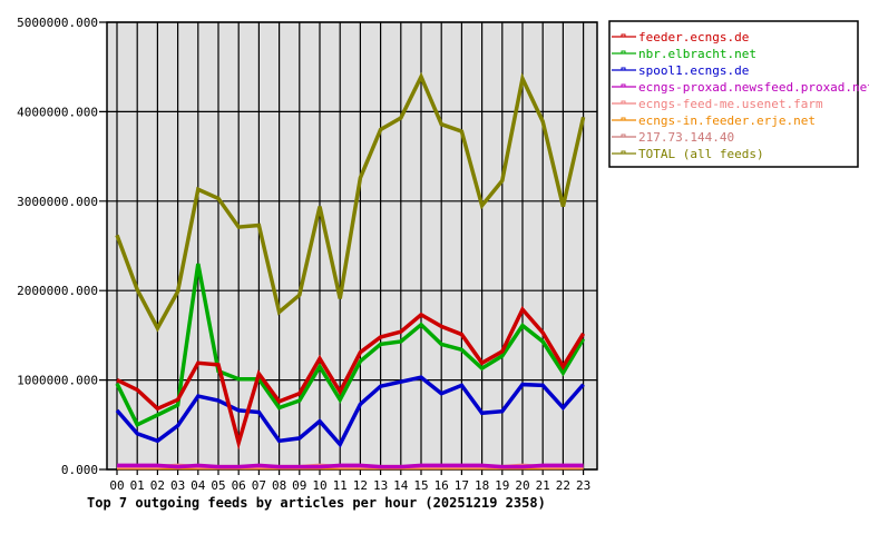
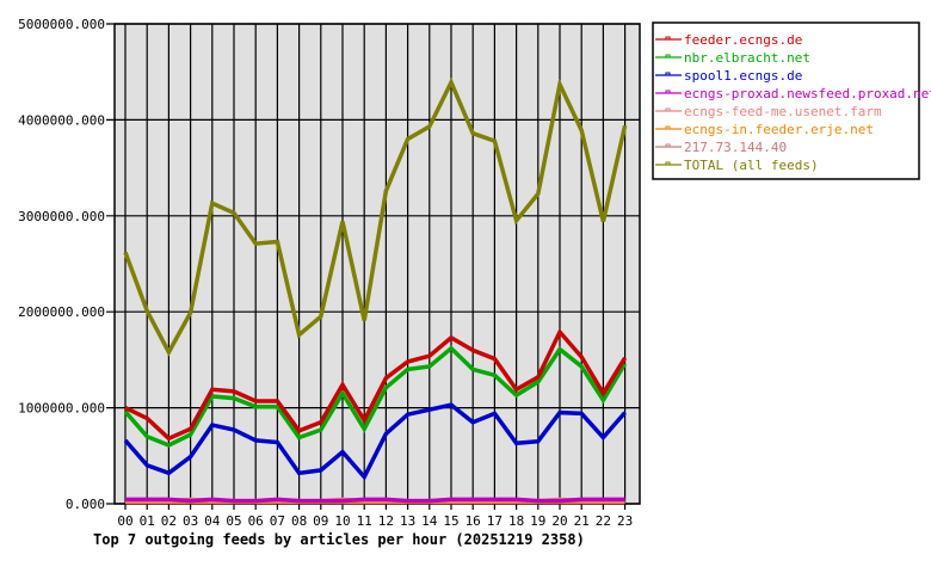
nbr.elbracht.net/01: 500000 -> 700000
nbr.elbracht.net/04: 2300000 -> 1100000
feeder.ecngs.de/06: 300000 -> 1100000
